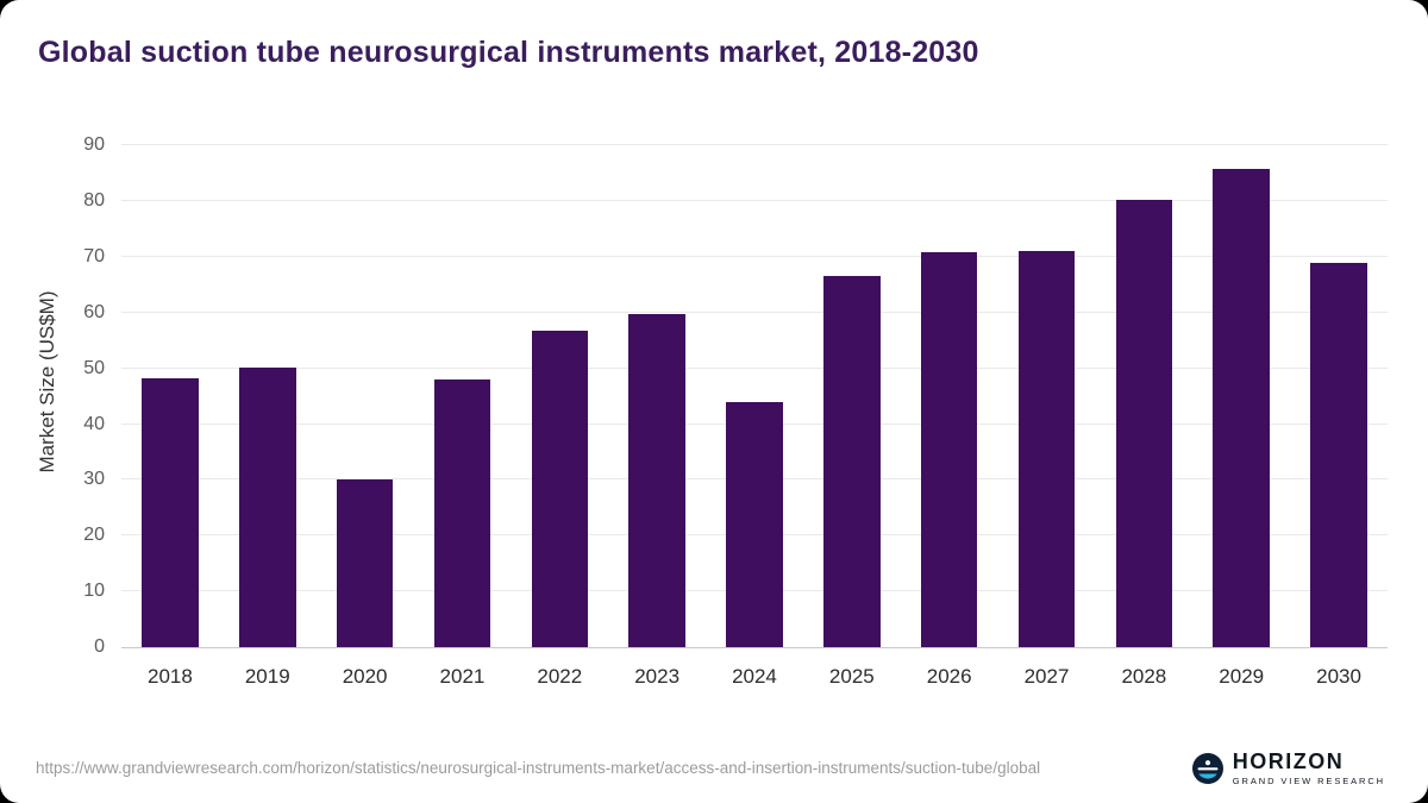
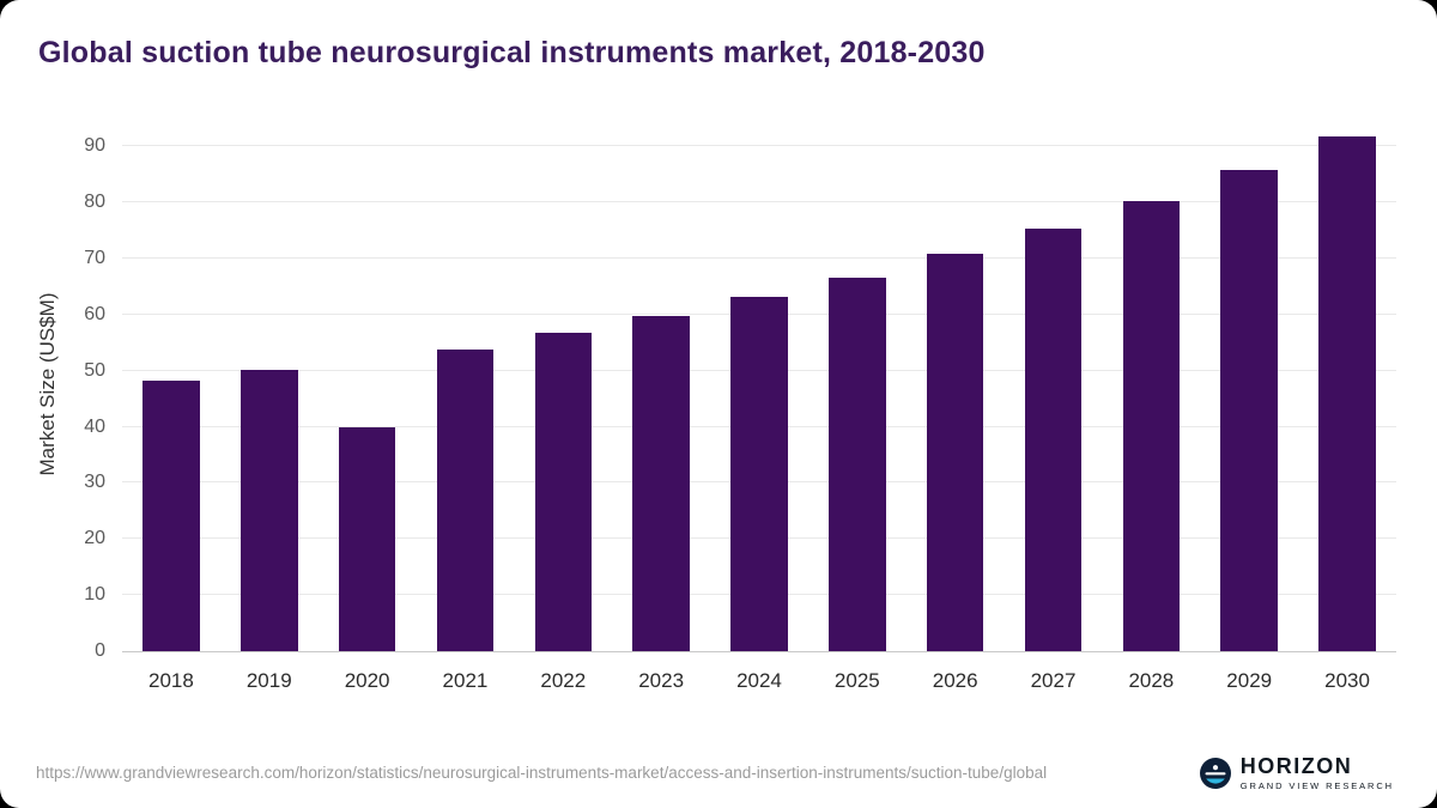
2020: 30 -> 40
2021: 48 -> 54
2024: 44 -> 63
2027: 71 -> 75
2030: 69 -> 92
